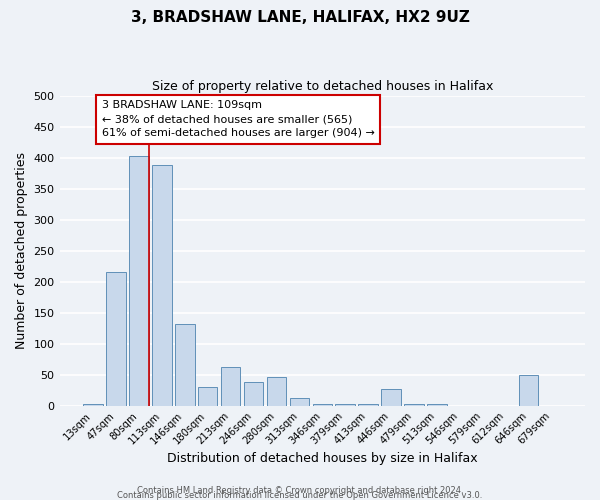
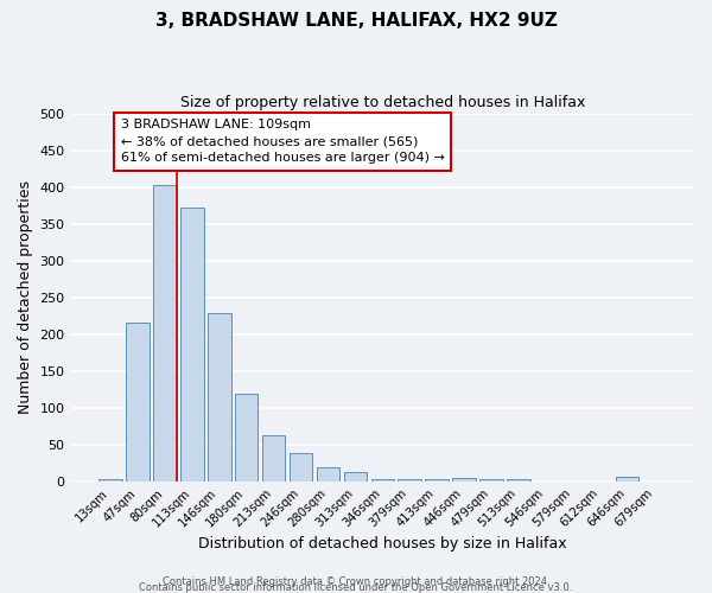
113sqm: 388 -> 372
146sqm: 132 -> 228
180sqm: 30 -> 119
280sqm: 46 -> 20
446sqm: 28 -> 5
646sqm: 50 -> 6
